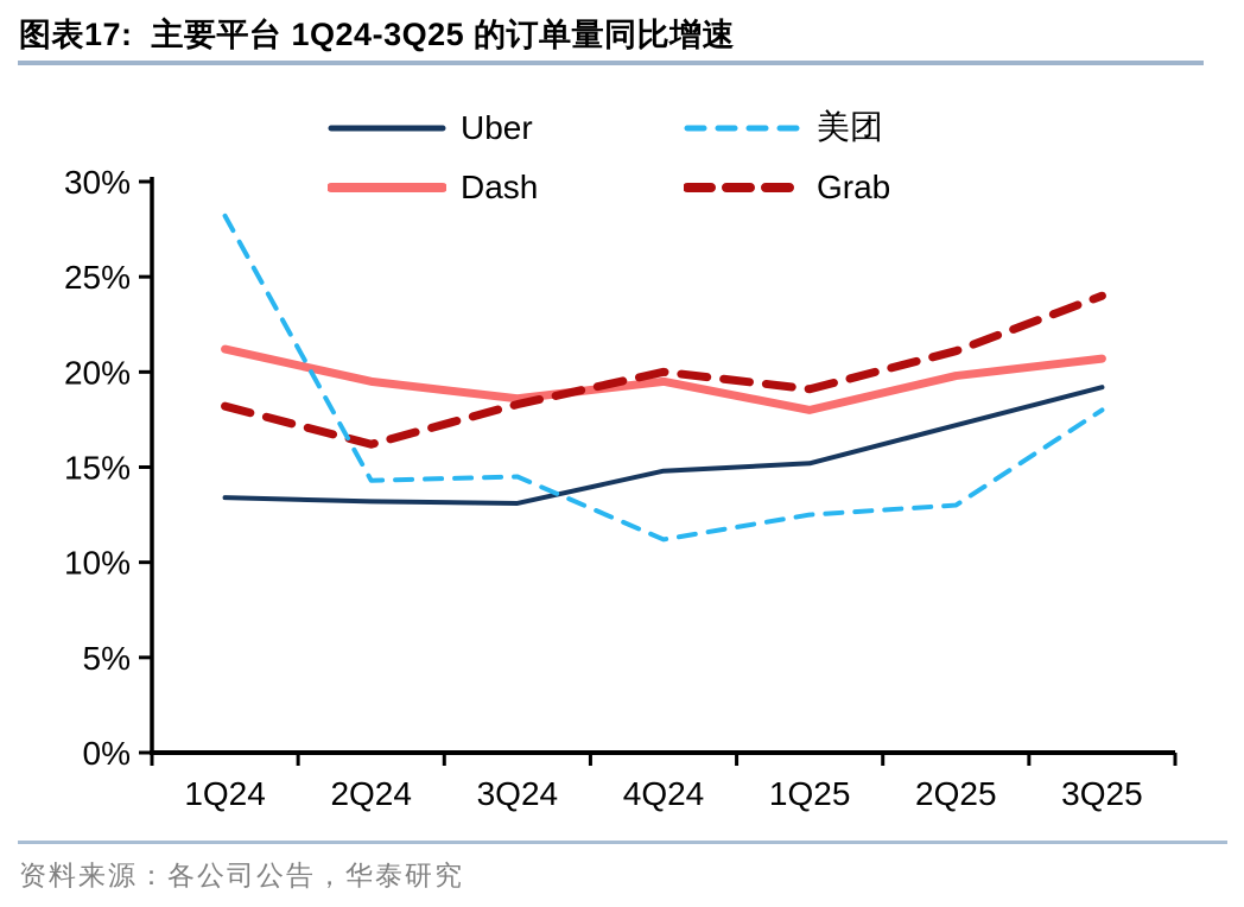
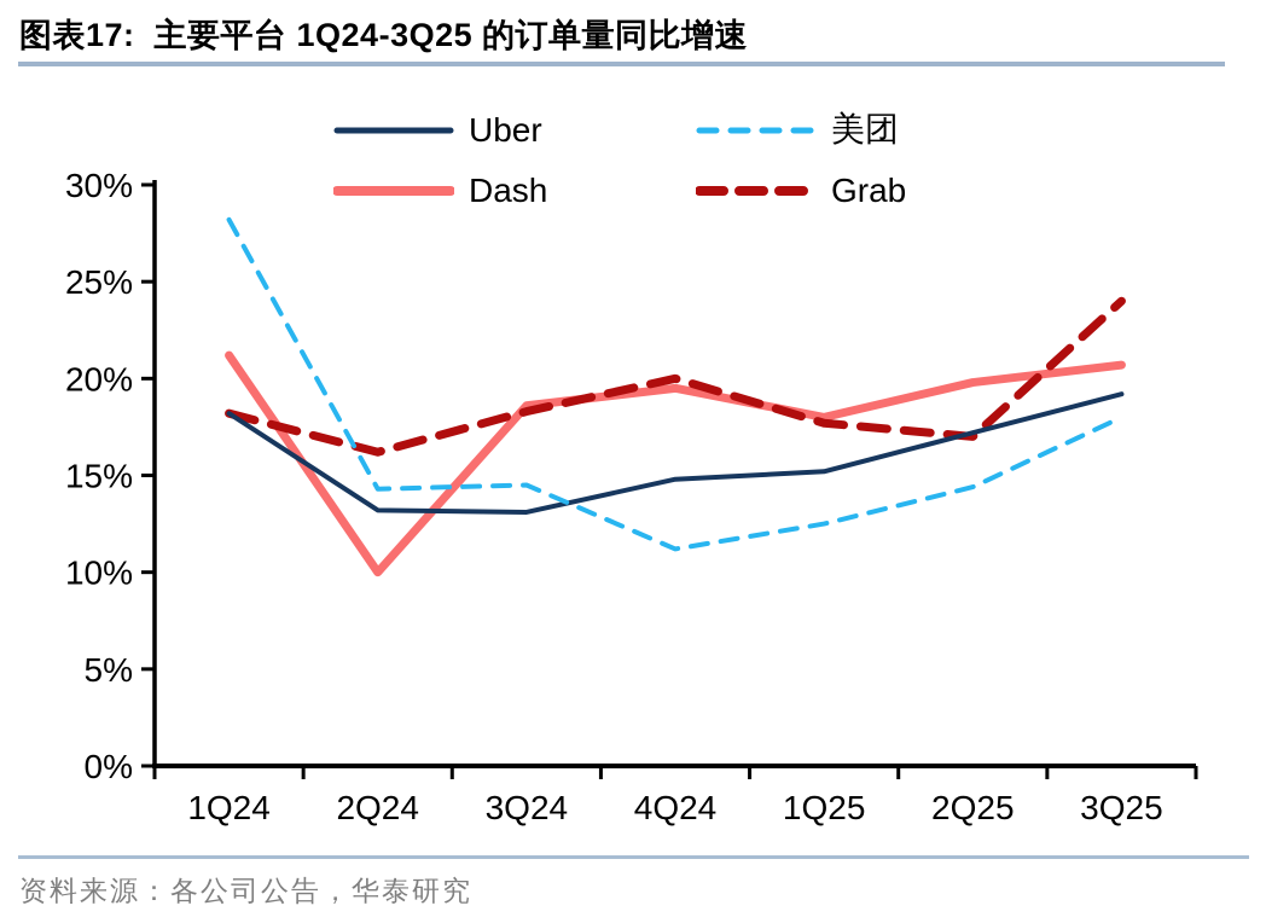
Uber/1Q24: 13.4% -> 18.2%
Dash/2Q24: 19.5% -> 10.0%
Grab/1Q25: 19.1% -> 17.7%
美团/2Q25: 13.0% -> 14.4%
Grab/2Q25: 21.1% -> 17.0%
